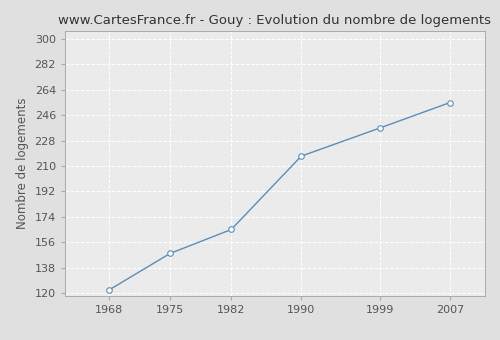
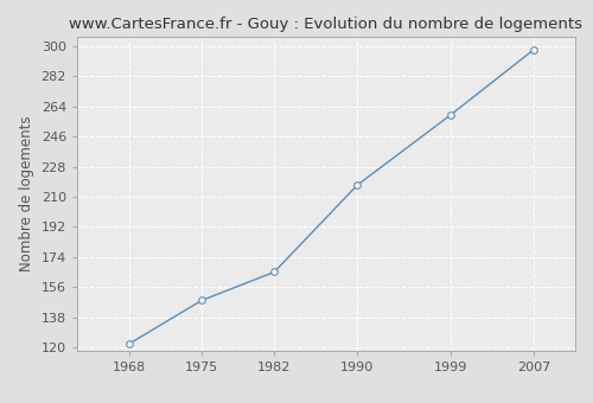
1999: 237 -> 259
2007: 255 -> 298
